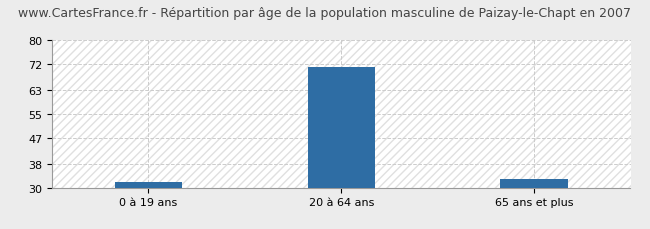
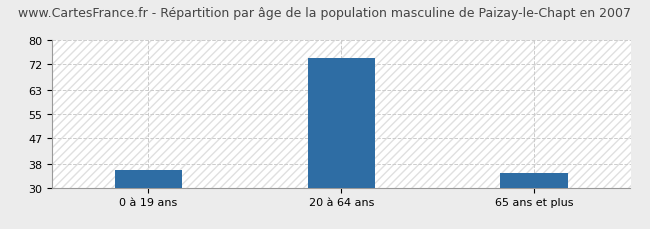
0 à 19 ans: 32 -> 36
20 à 64 ans: 71 -> 74
65 ans et plus: 33 -> 35
